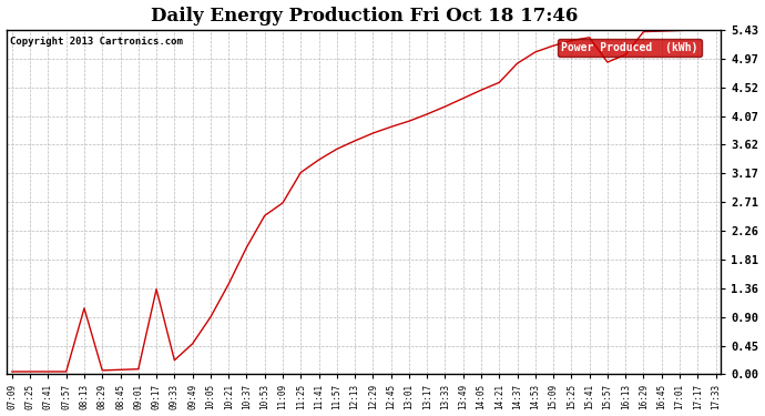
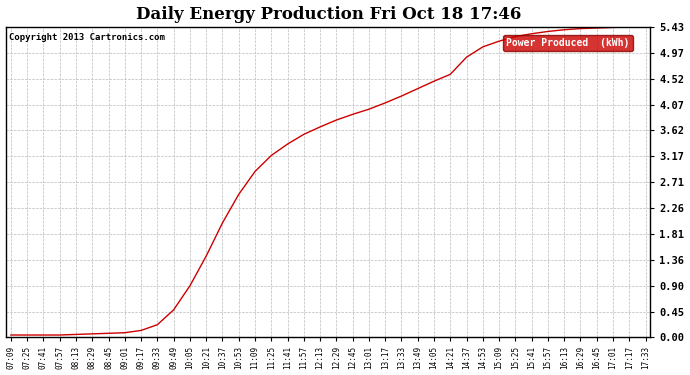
08:13: 1.04 -> 0.05
09:17: 1.34 -> 0.12
11:09: 2.70 -> 2.90
15:57: 4.92 -> 5.35
16:13: 5.04 -> 5.38
